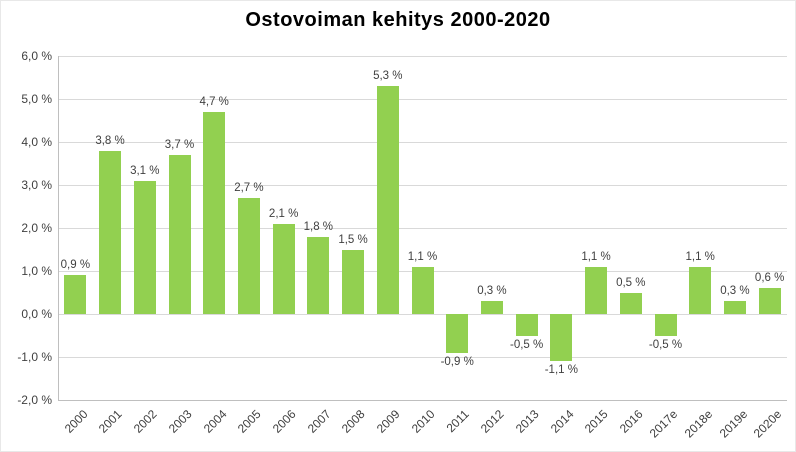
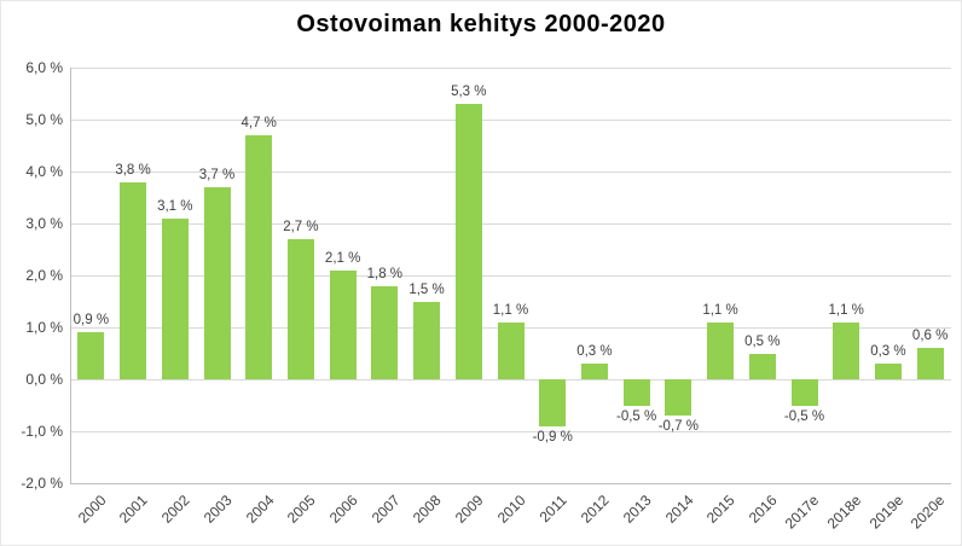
2014: -1,1 -> -0,7
